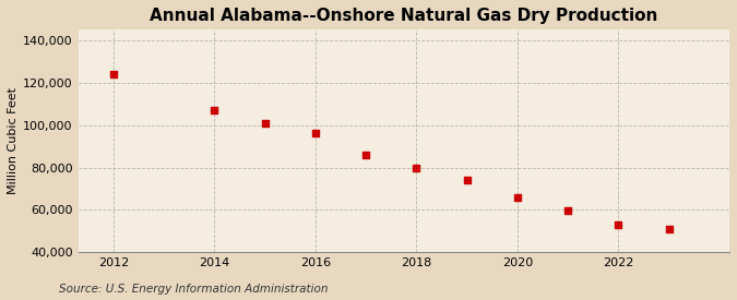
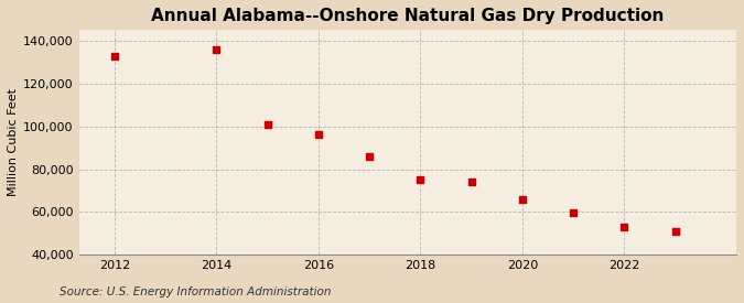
2012: 124,000 -> 133,000
2014: 107,000 -> 136,000
2018: 80,000 -> 75,000
